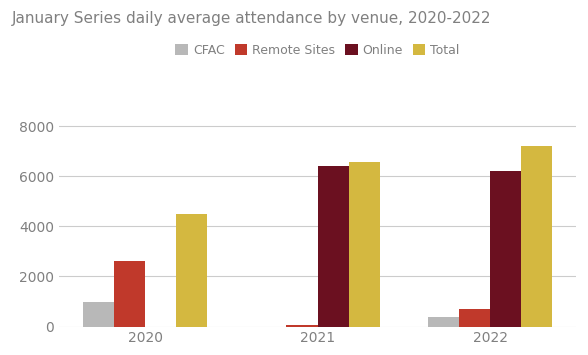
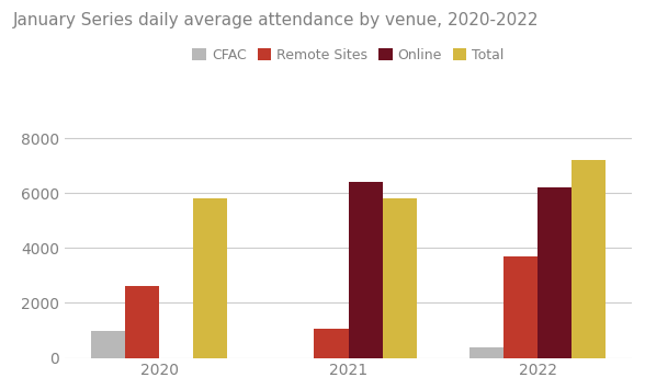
Total/2020: 4500 -> 5800
Remote Sites/2021: 60 -> 1050
Total/2021: 6550 -> 5800
Remote Sites/2022: 700 -> 3700
